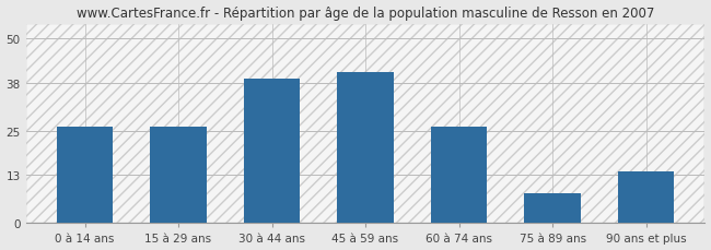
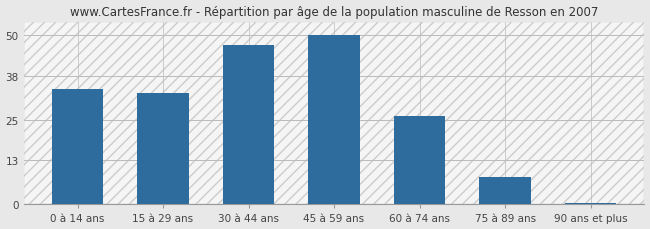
0 à 14 ans: 26.0 -> 34.0
15 à 29 ans: 26.0 -> 33.0
30 à 44 ans: 39.0 -> 47.0
45 à 59 ans: 41.0 -> 50.0
90 ans et plus: 14.0 -> 0.5
